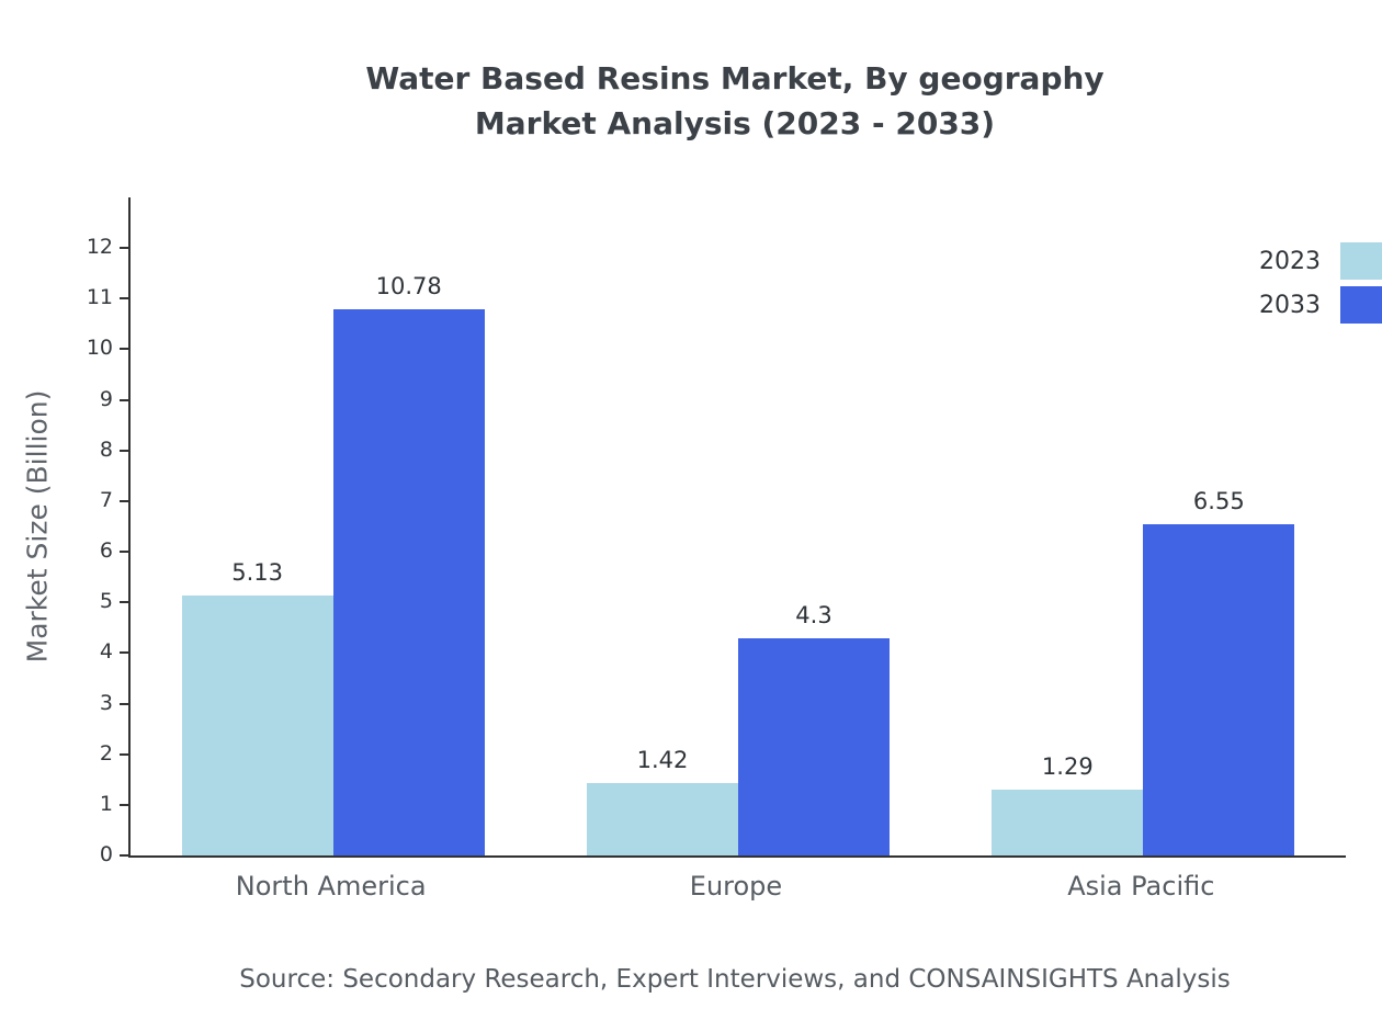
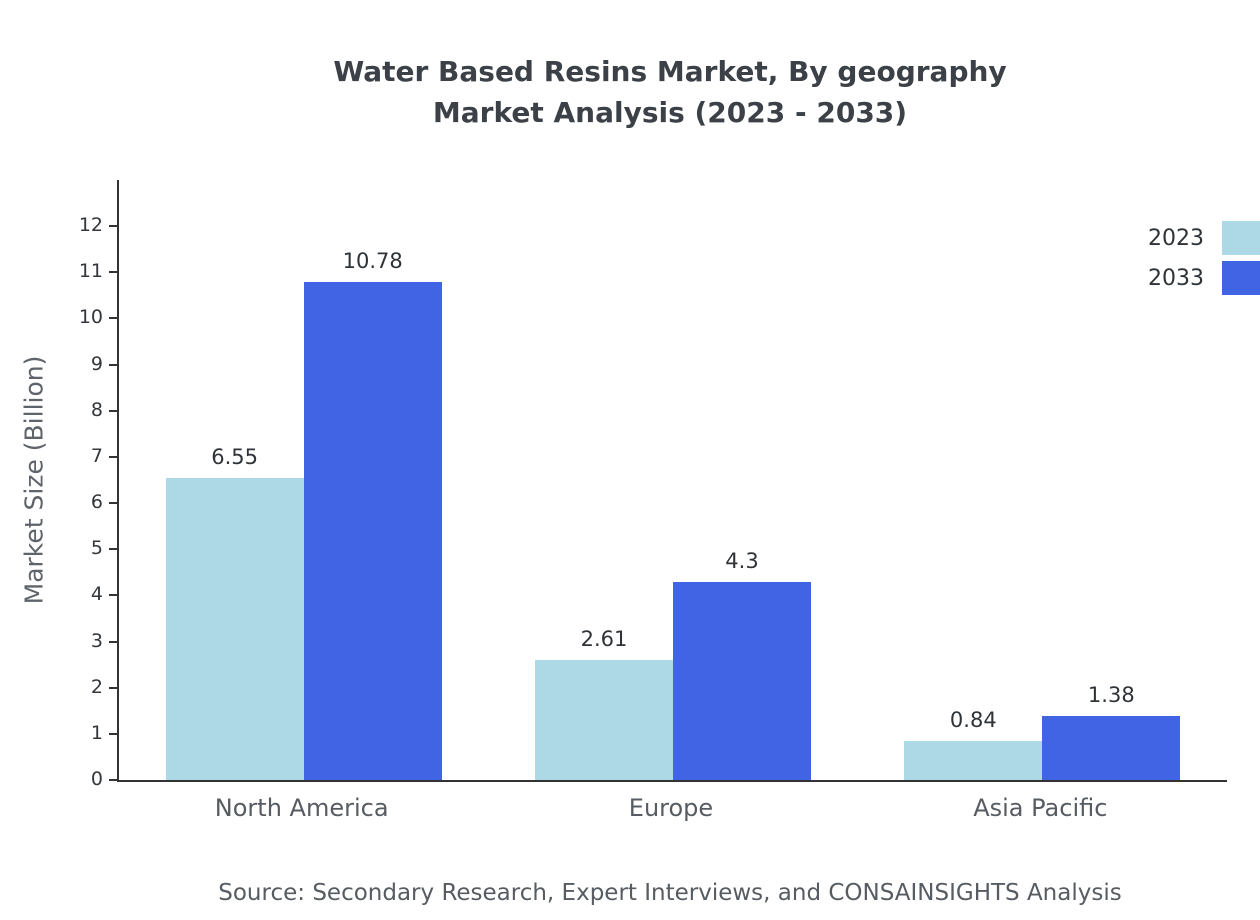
2023/North America: 5.13 -> 6.55
2023/Europe: 1.42 -> 2.61
2023/Asia Pacific: 1.29 -> 0.84
2033/Asia Pacific: 6.55 -> 1.38
